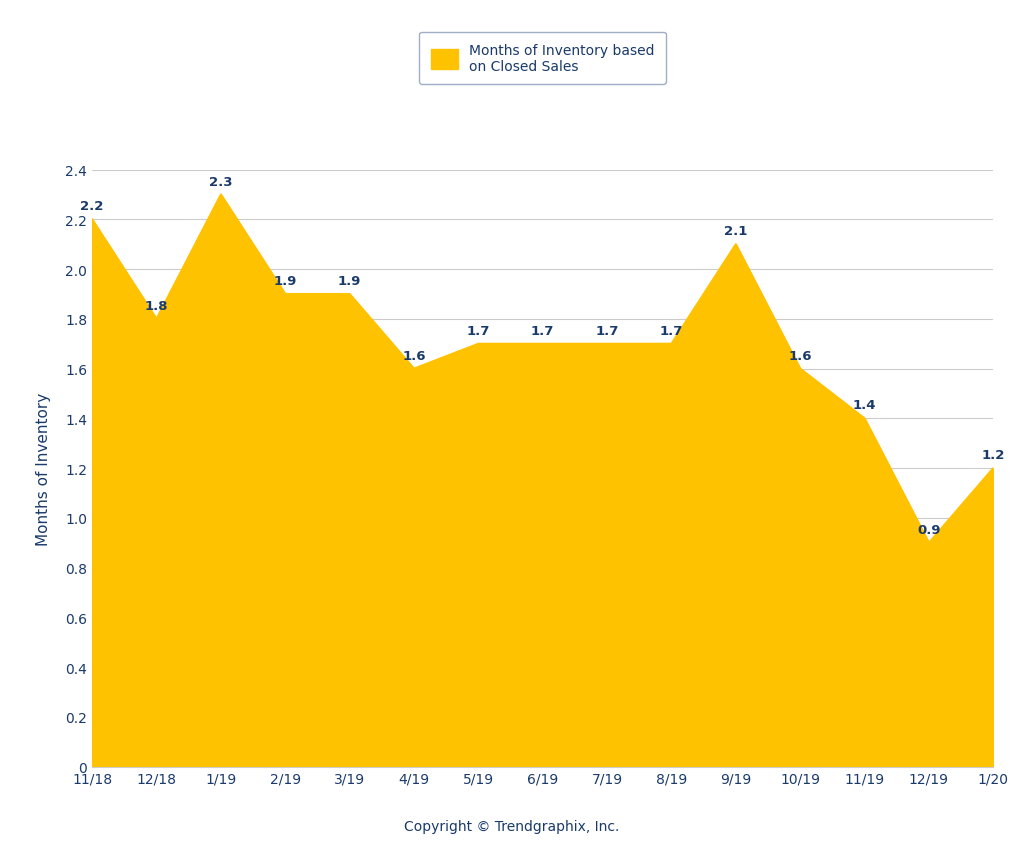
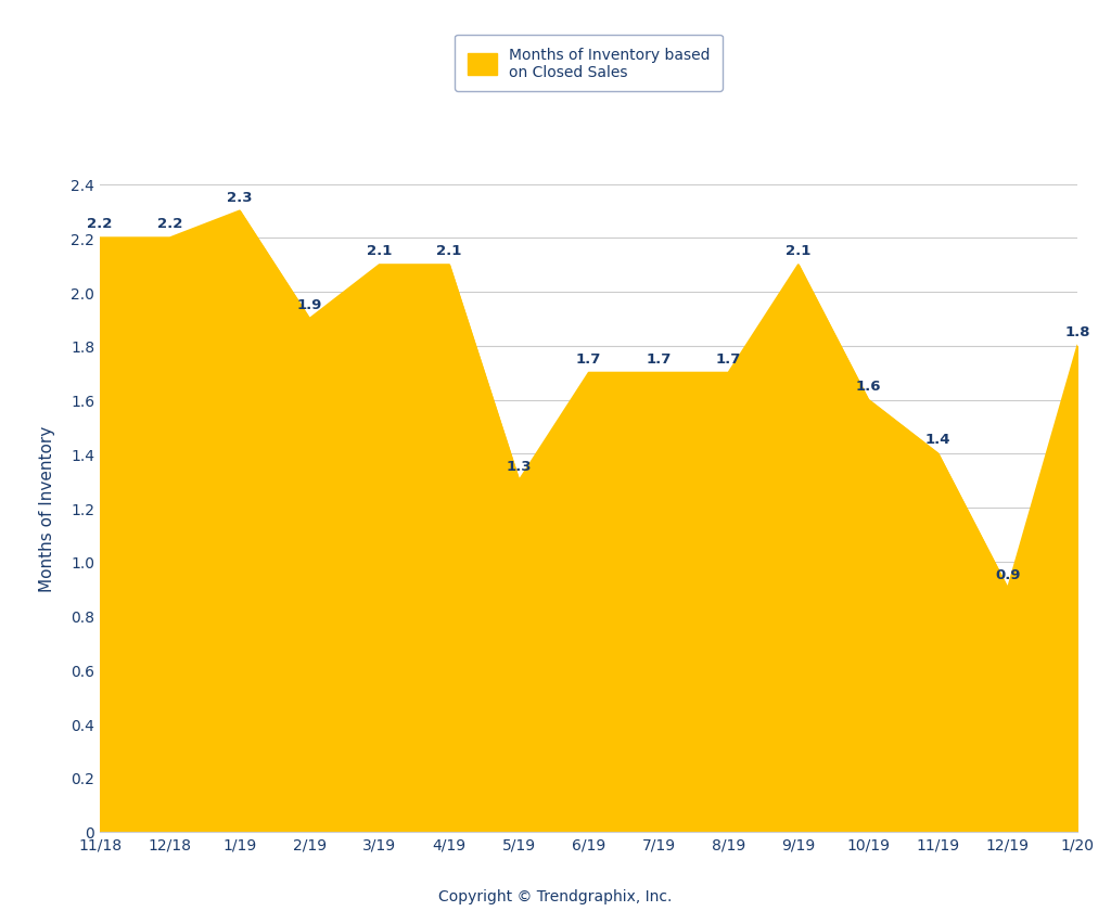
12/18: 1.8 -> 2.2
3/19: 1.9 -> 2.1
4/19: 1.6 -> 2.1
5/19: 1.7 -> 1.3
1/20: 1.2 -> 1.8
